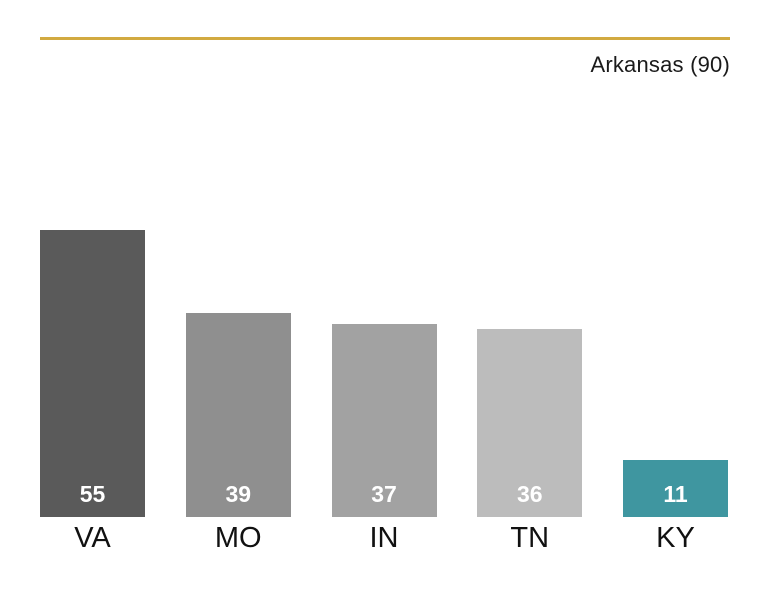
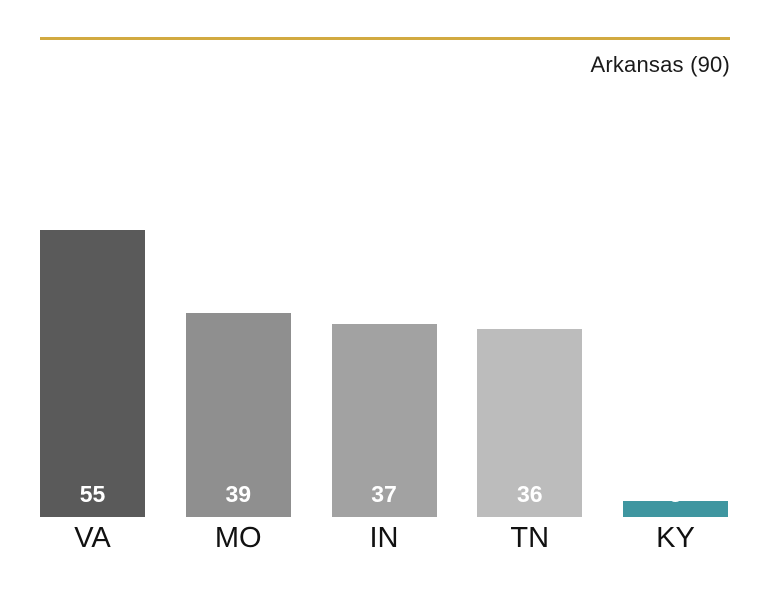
KY: 11 -> 3
